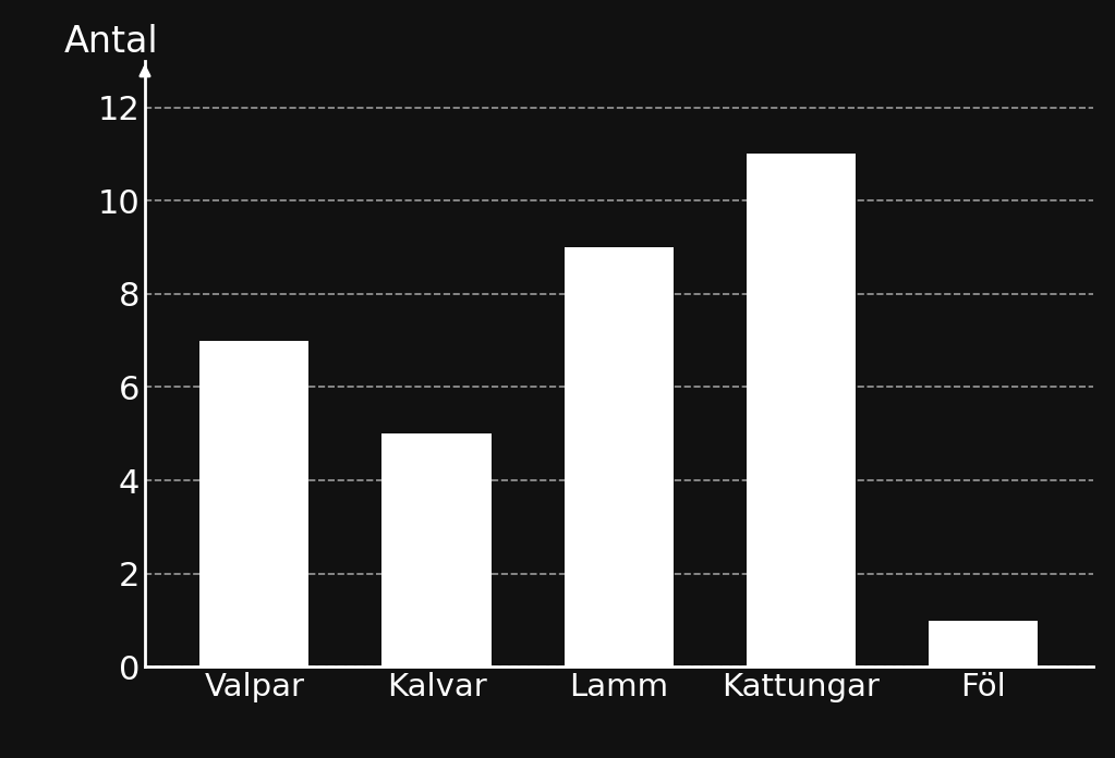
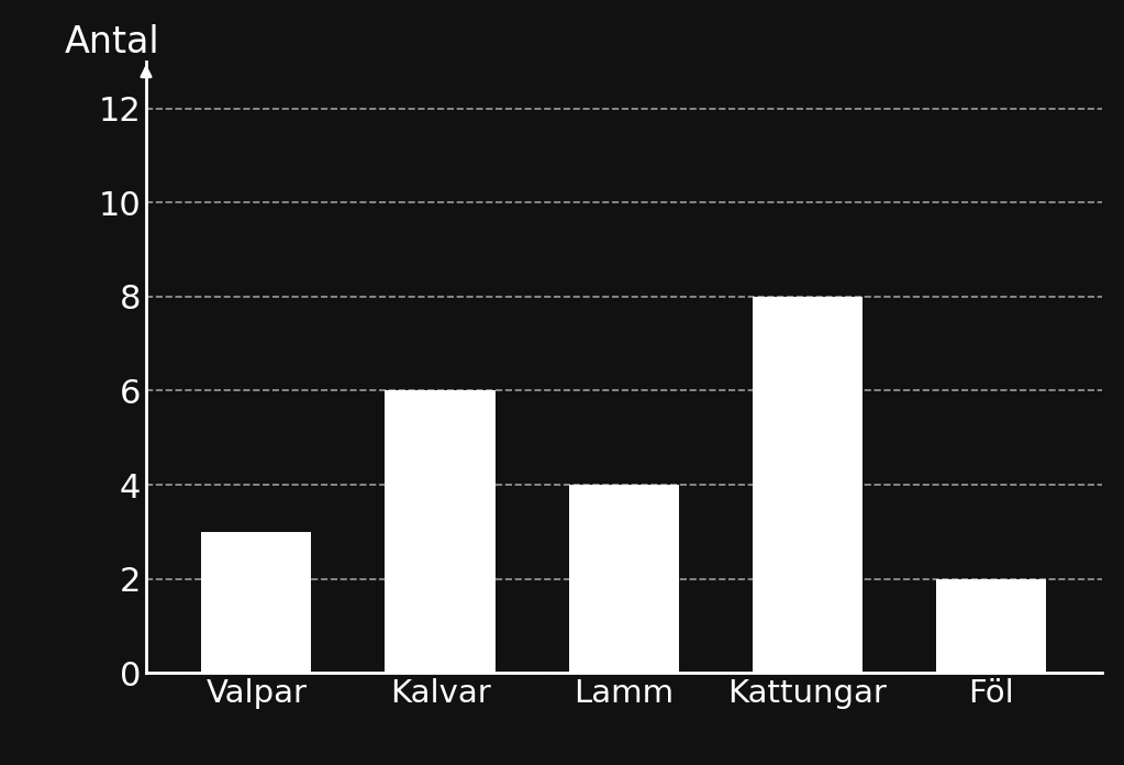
Valpar: 7 -> 3
Kalvar: 5 -> 6
Lamm: 9 -> 4
Kattungar: 11 -> 8
Föl: 1 -> 2
